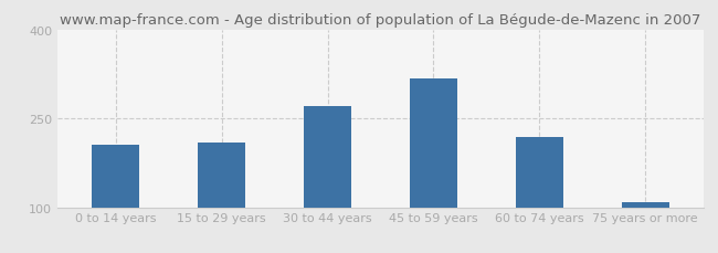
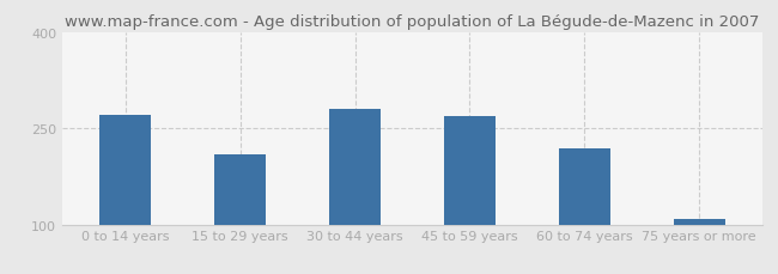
0 to 14 years: 206 -> 270
30 to 44 years: 270 -> 280
45 to 59 years: 318 -> 268
